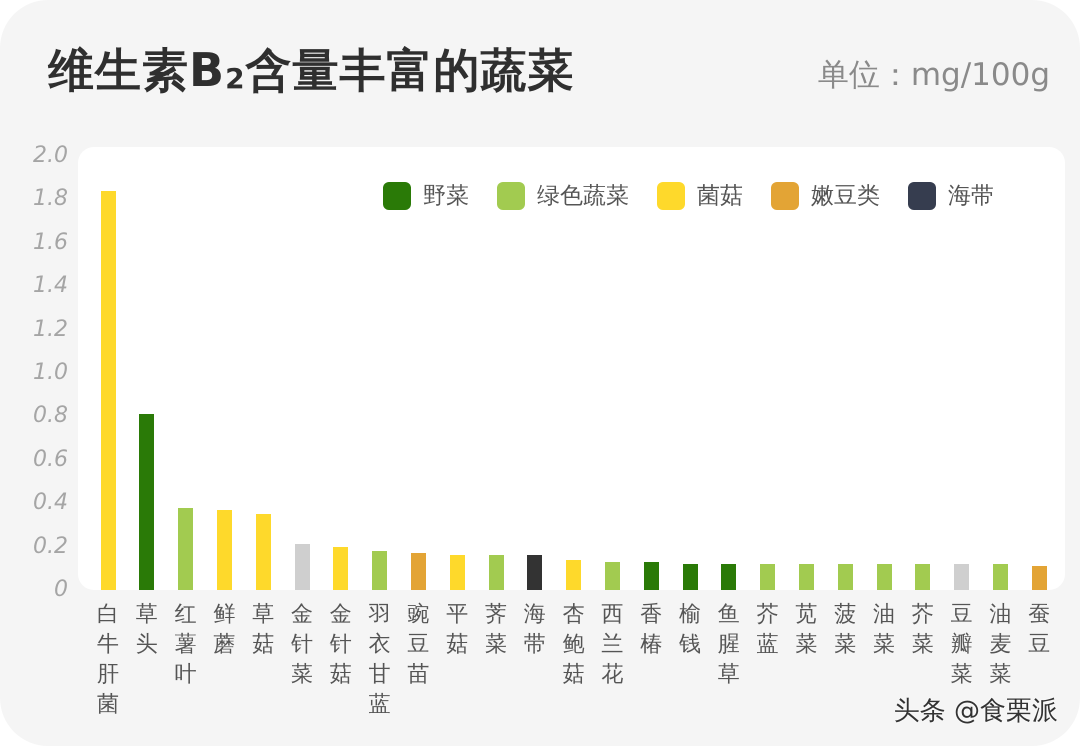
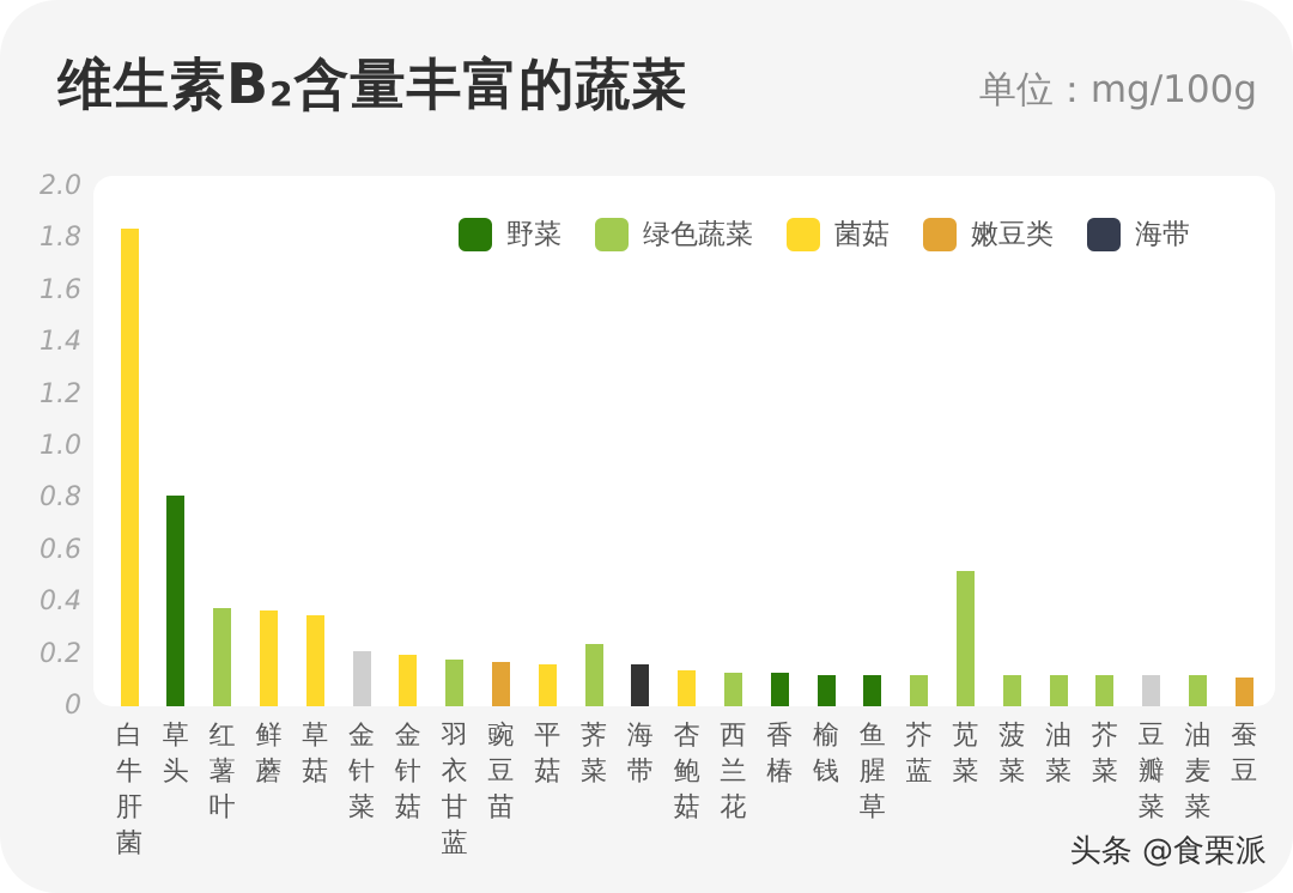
荠菜: 0.16 -> 0.24
苋菜: 0.12 -> 0.52
